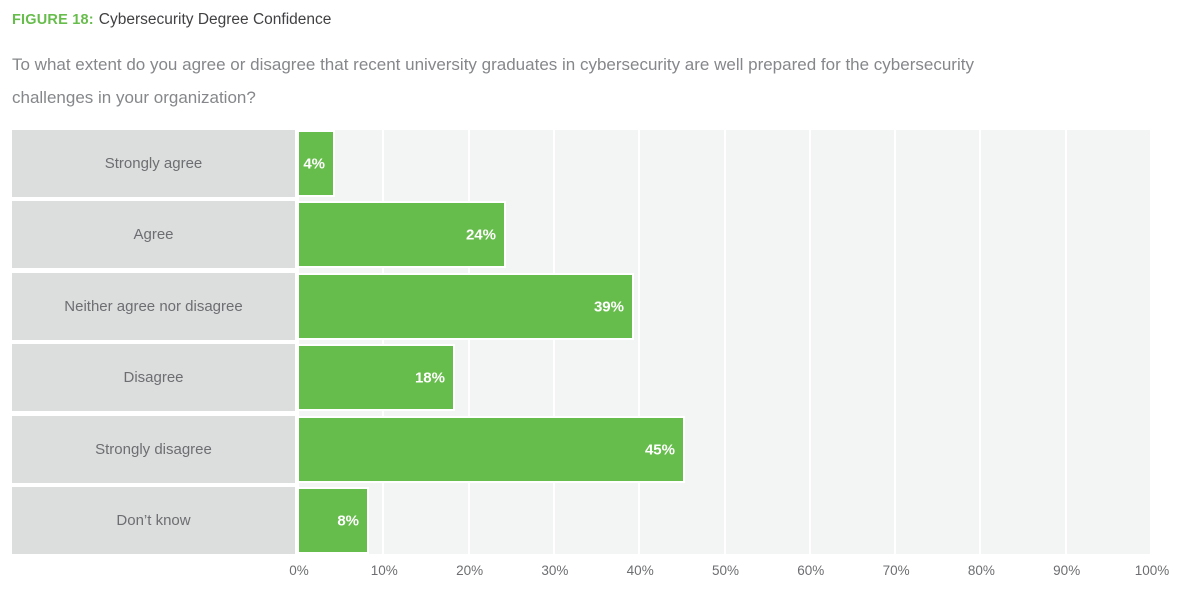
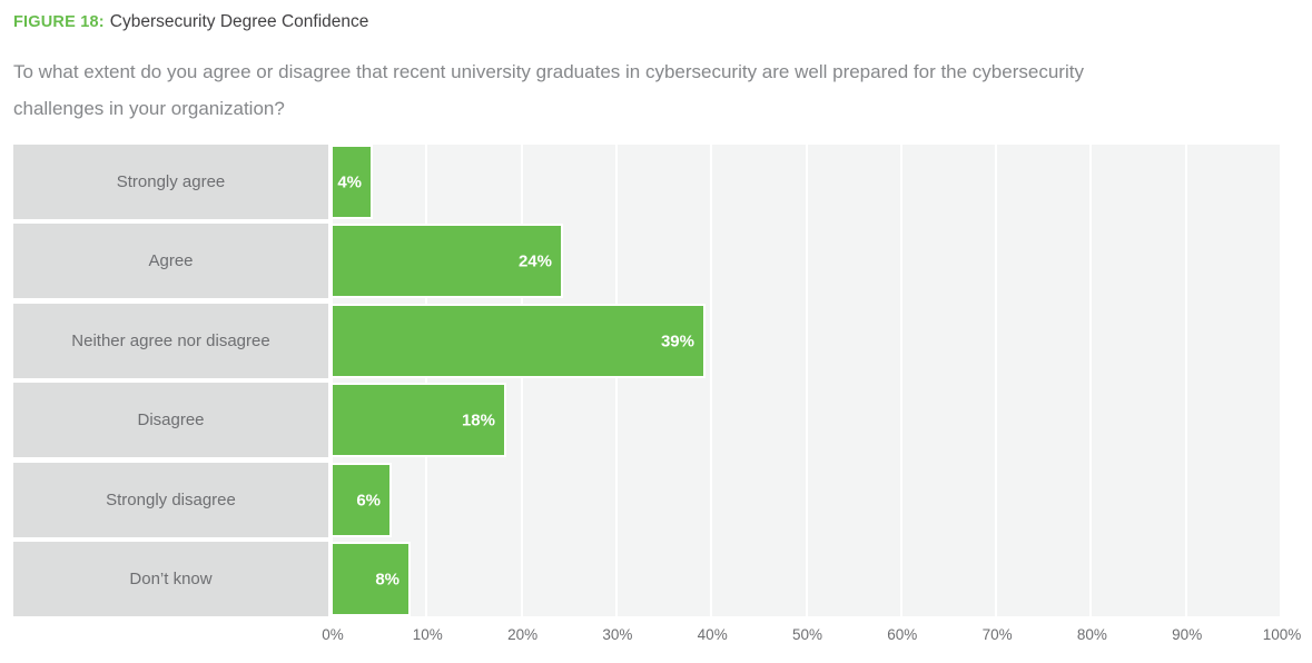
Strongly disagree: 45% -> 6%
